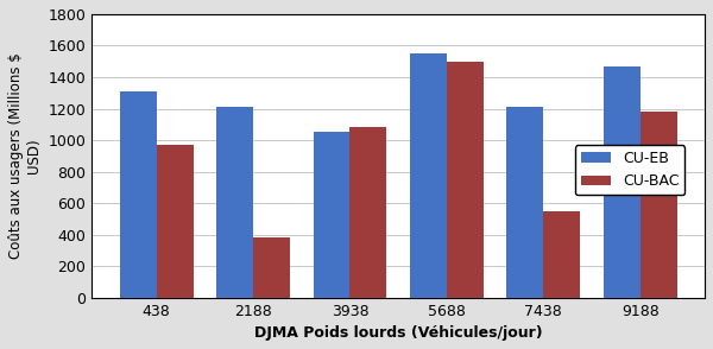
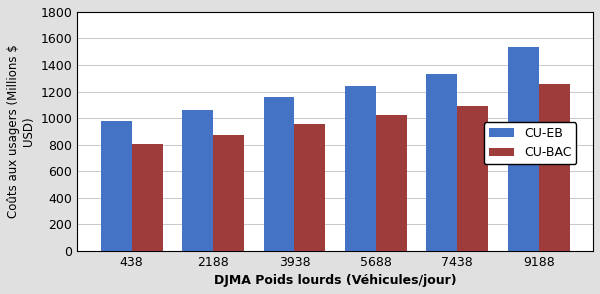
CU-EB/438: 1310 -> 980
CU-BAC/438: 970 -> 800
CU-EB/2188: 1210 -> 1060
CU-BAC/2188: 380 -> 880
CU-EB/3938: 1050 -> 1160
CU-BAC/3938: 1080 -> 960
CU-EB/5688: 1550 -> 1240
CU-BAC/5688: 1500 -> 1020
CU-EB/7438: 1210 -> 1330
CU-BAC/7438: 550 -> 1090
CU-EB/9188: 1470 -> 1540
CU-BAC/9188: 1180 -> 1260
